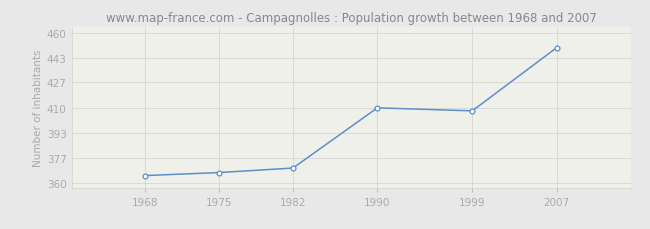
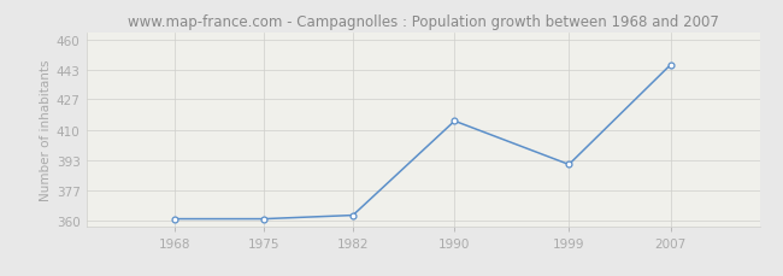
1968: 365 -> 361
1975: 367 -> 361
1982: 370 -> 363
1990: 410 -> 415
1999: 408 -> 391
2007: 450 -> 446
